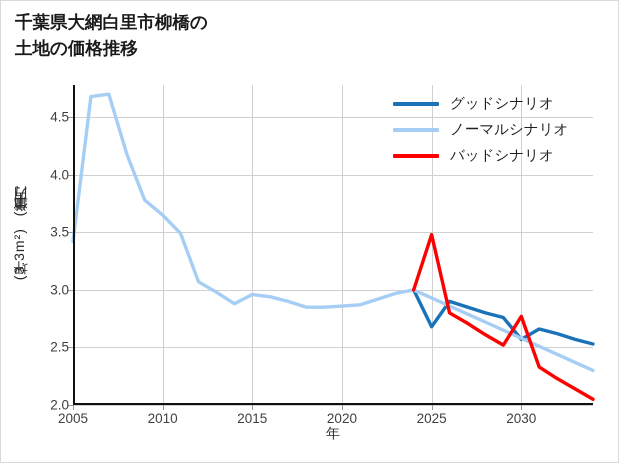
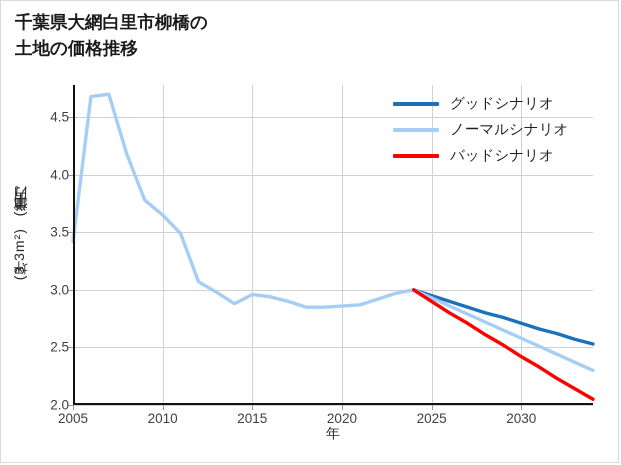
グッドシナリオ/2025: 2.68 -> 2.95
バッドシナリオ/2025: 3.48 -> 2.90
グッドシナリオ/2030: 2.57 -> 2.71
バッドシナリオ/2030: 2.77 -> 2.42
